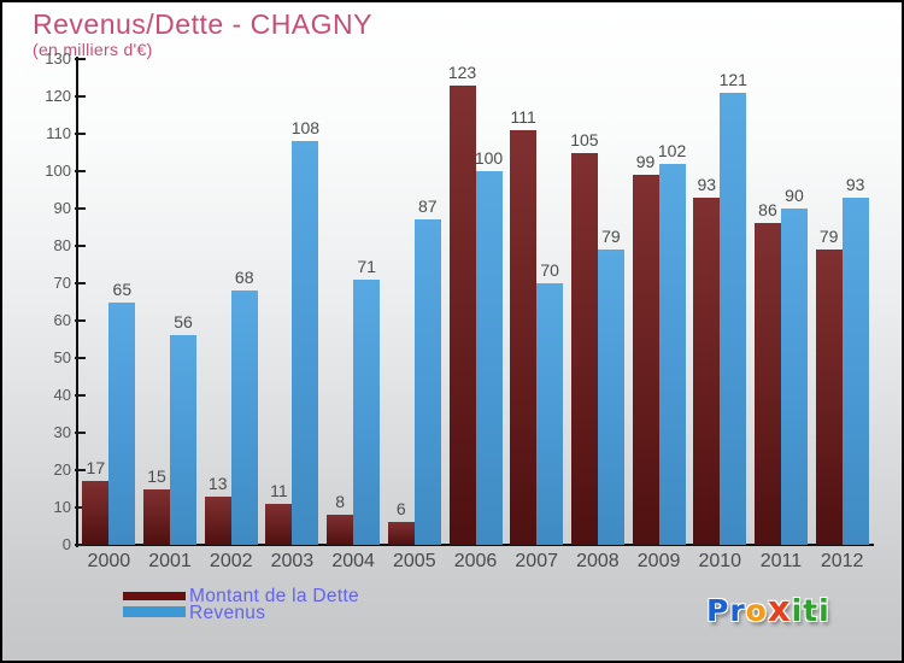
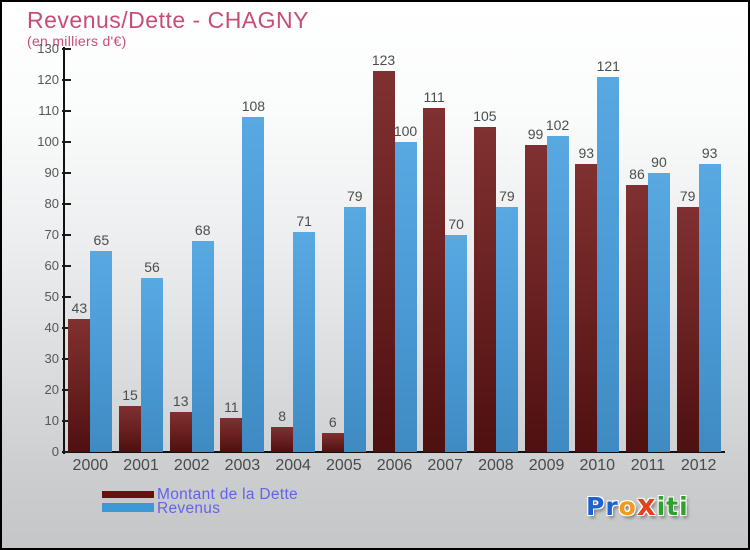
Montant de la Dette/2000: 17 -> 43
Revenus/2005: 87 -> 79
